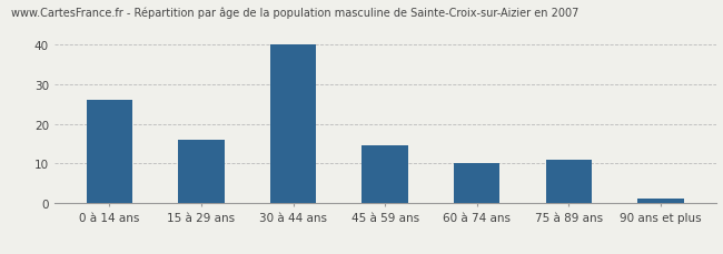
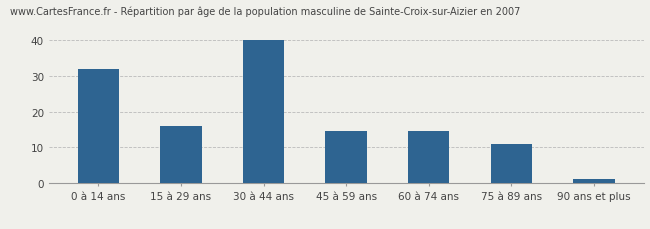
0 à 14 ans: 26.0 -> 32.0
60 à 74 ans: 10.0 -> 14.5
